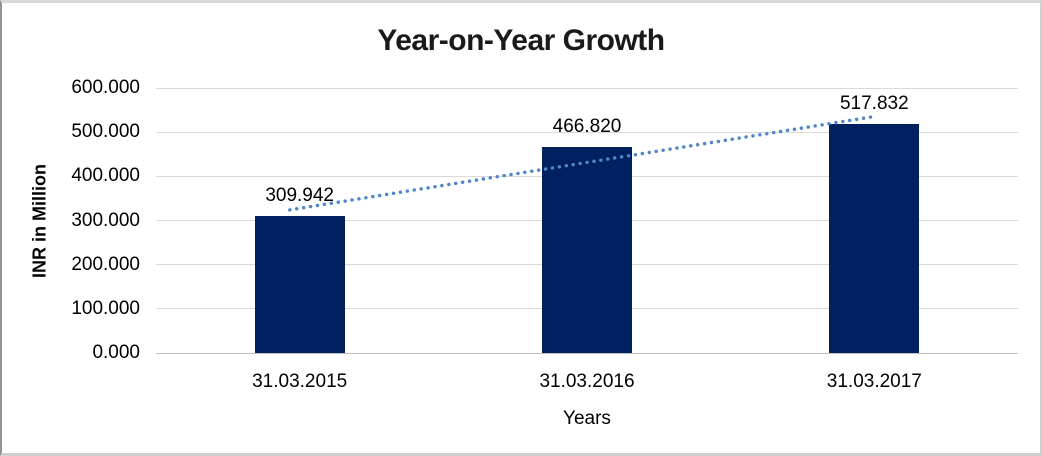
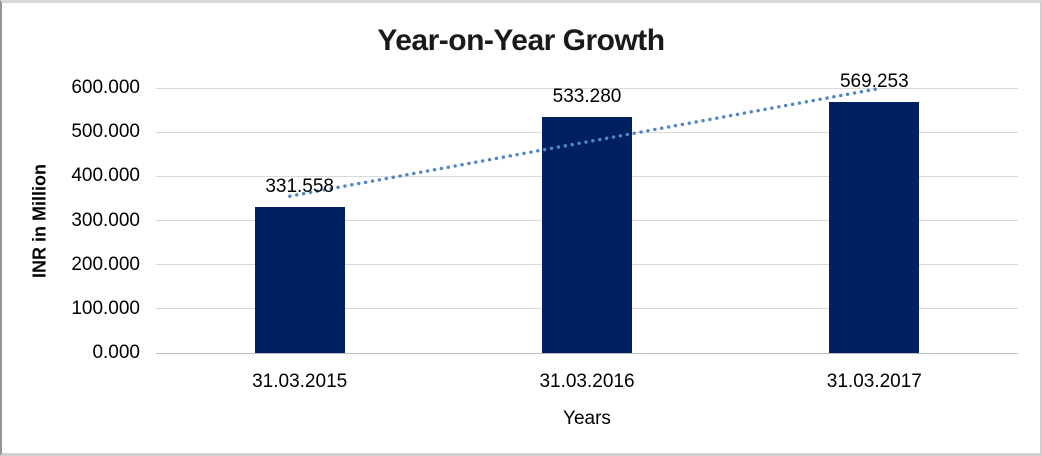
31.03.2015: 309.942 -> 331.558
31.03.2016: 466.820 -> 533.280
31.03.2017: 517.832 -> 569.253
